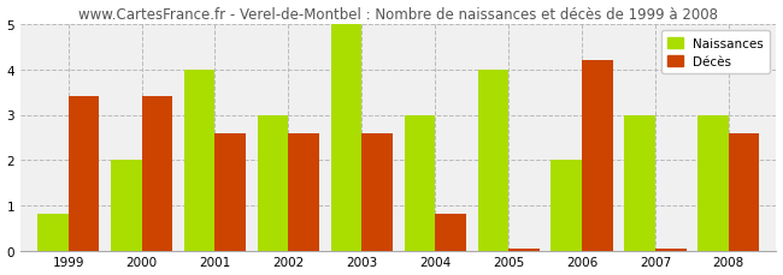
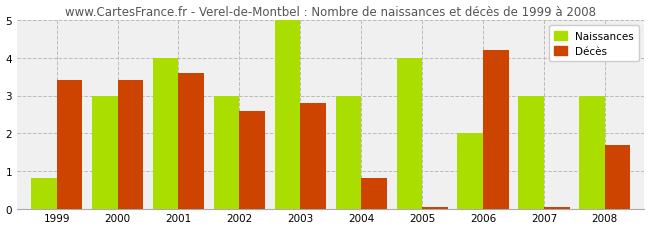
Naissances/2000: 2.0 -> 3.0
Décès/2001: 2.60 -> 3.60
Décès/2003: 2.60 -> 2.80
Décès/2008: 2.60 -> 1.70
